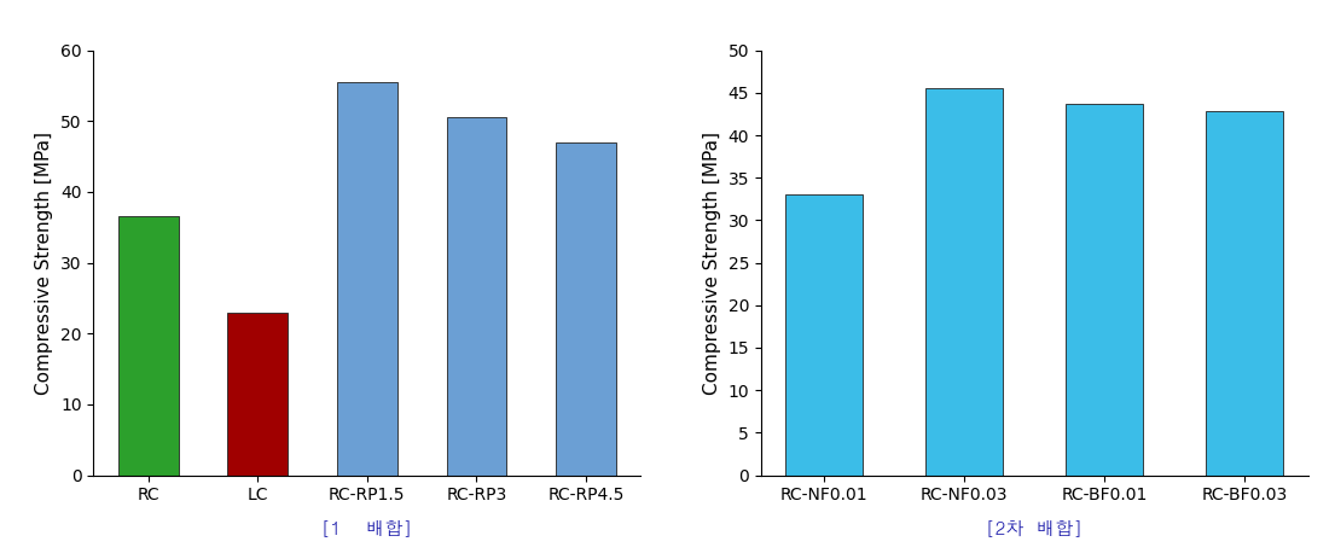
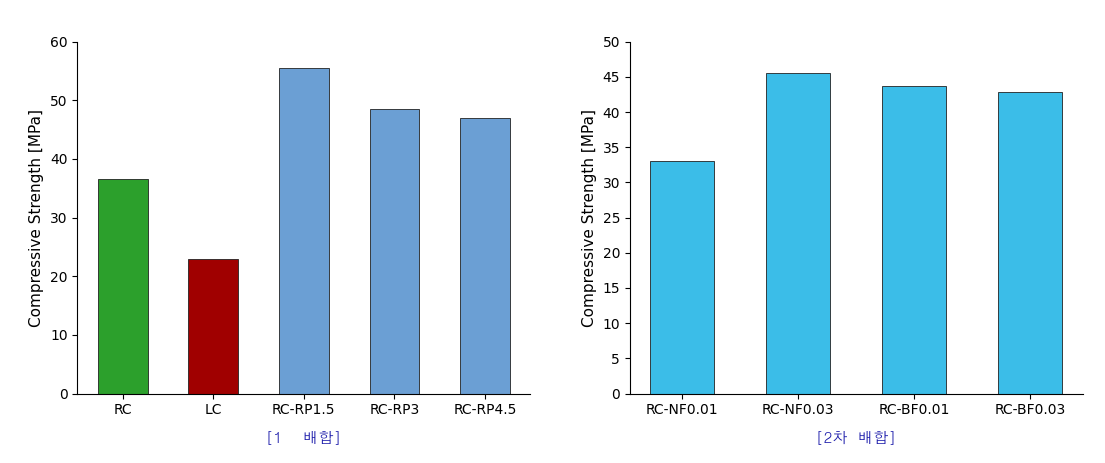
RC-RP3: 50.5 -> 48.6
